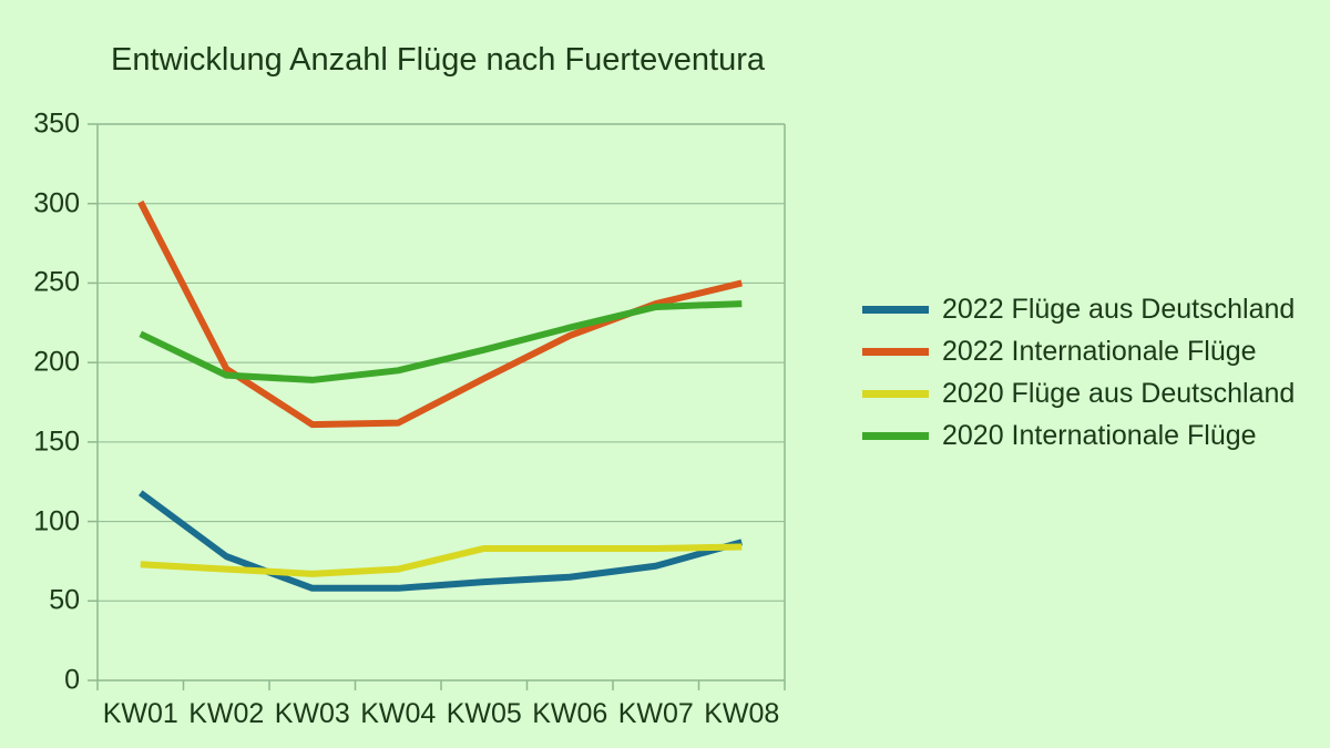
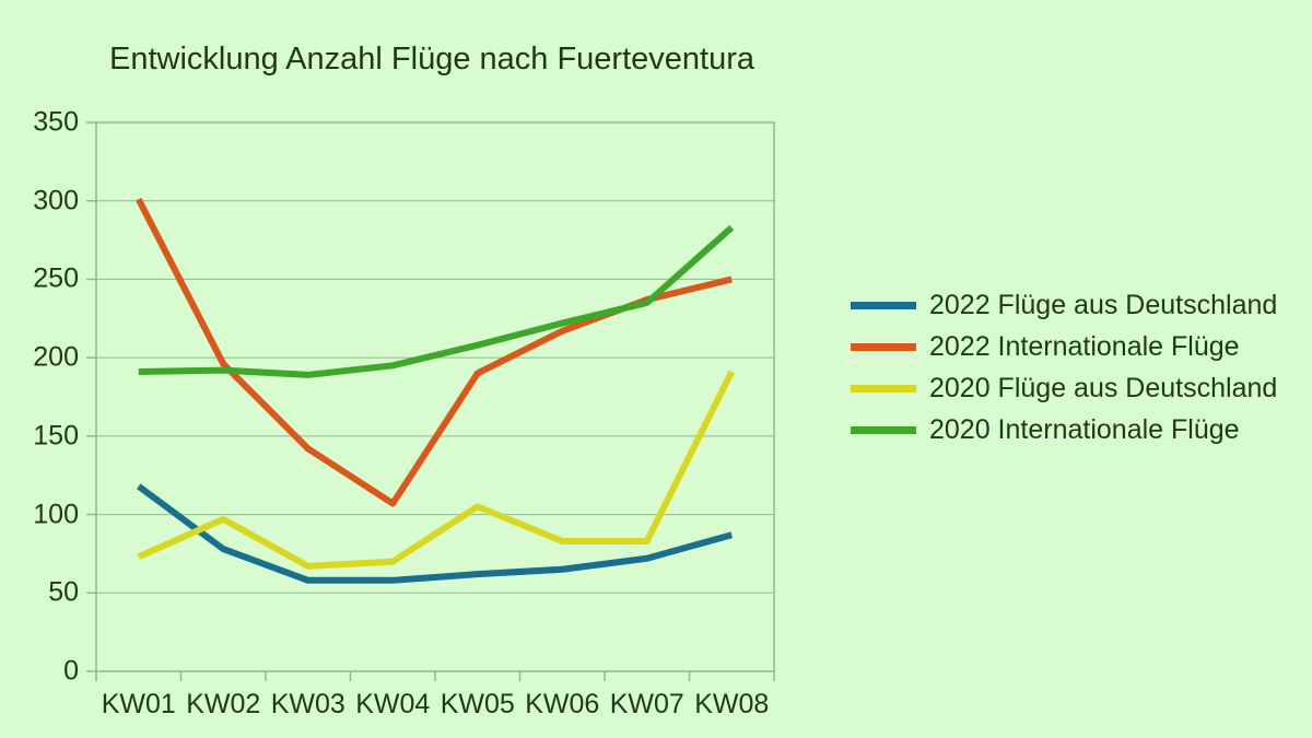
2020 Internationale Flüge/KW01: 218 -> 191
2020 Flüge aus Deutschland/KW02: 70 -> 97
2022 Internationale Flüge/KW03: 161 -> 142
2022 Internationale Flüge/KW04: 162 -> 107
2020 Flüge aus Deutschland/KW05: 83 -> 105
2020 Flüge aus Deutschland/KW08: 84 -> 191
2020 Internationale Flüge/KW08: 237 -> 283
